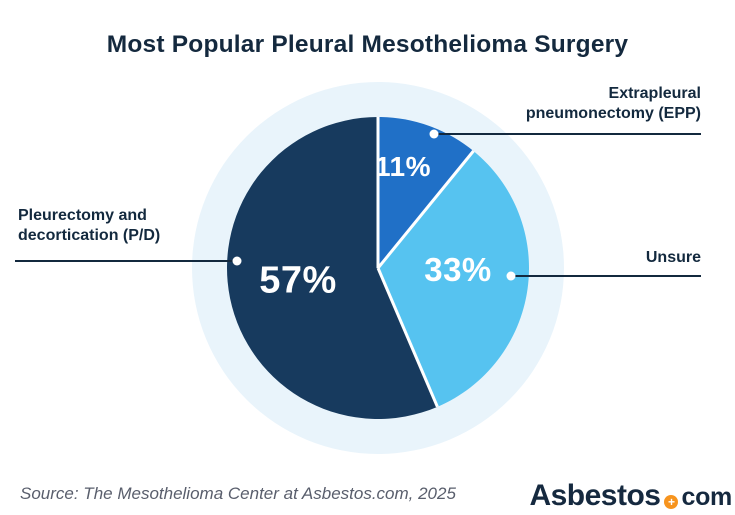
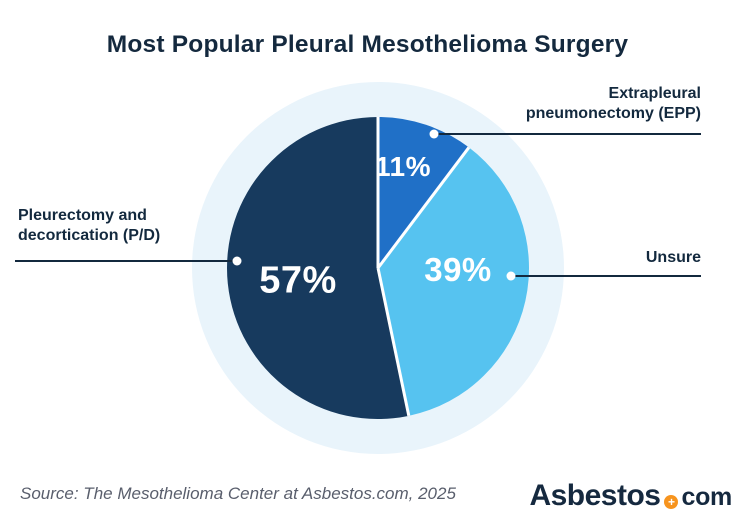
Unsure: 33% -> 39%
